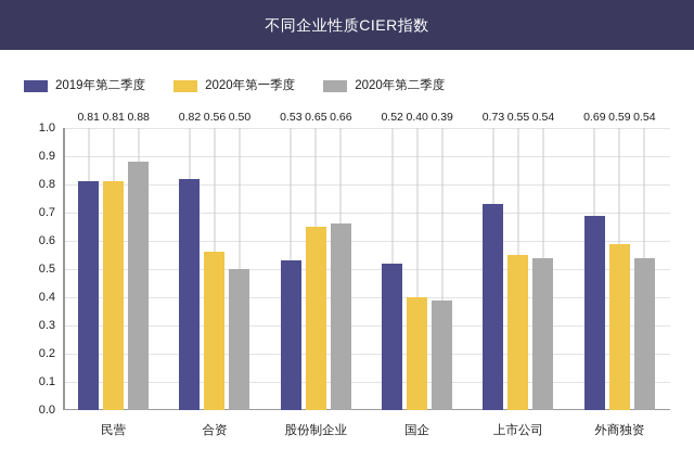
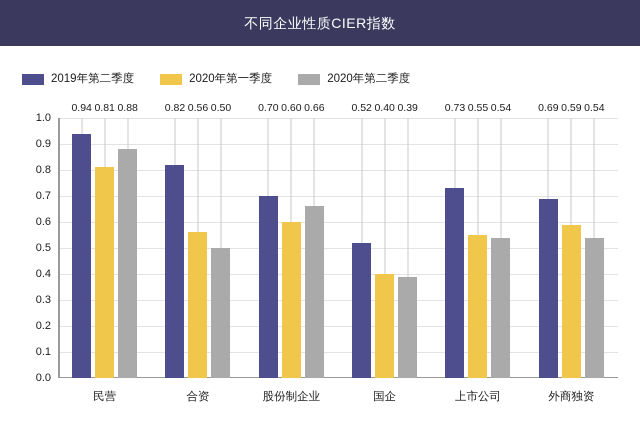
2019年第二季度/民营: 0.81 -> 0.94
2019年第二季度/股份制企业: 0.53 -> 0.70
2020年第一季度/股份制企业: 0.65 -> 0.60
